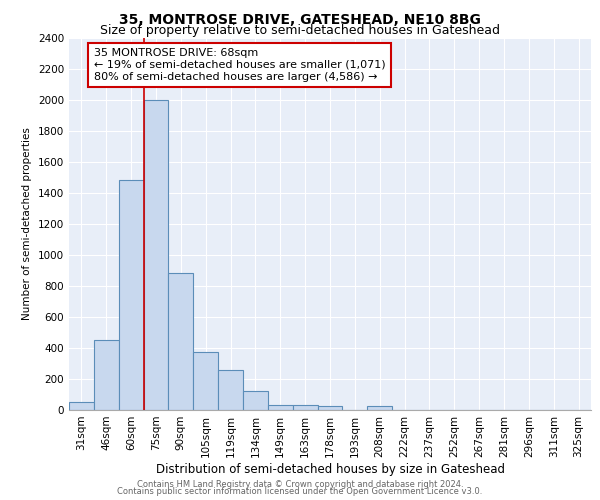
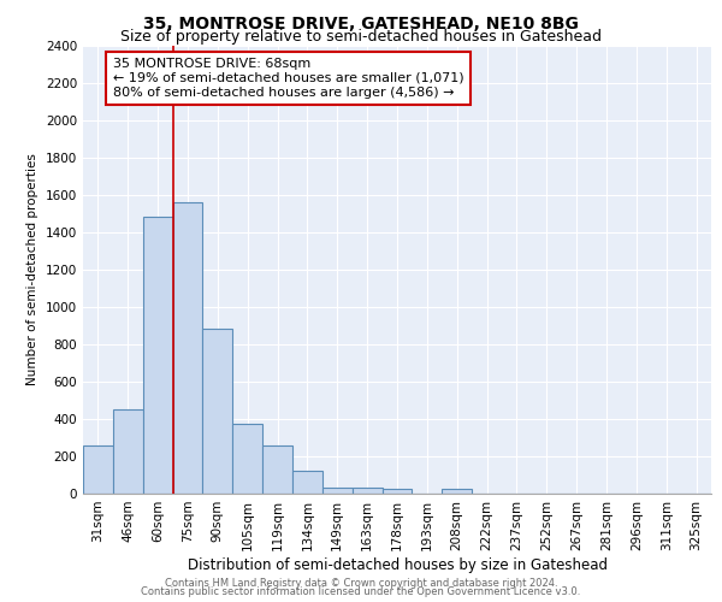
31sqm: 50 -> 260
75sqm: 2000 -> 1560
